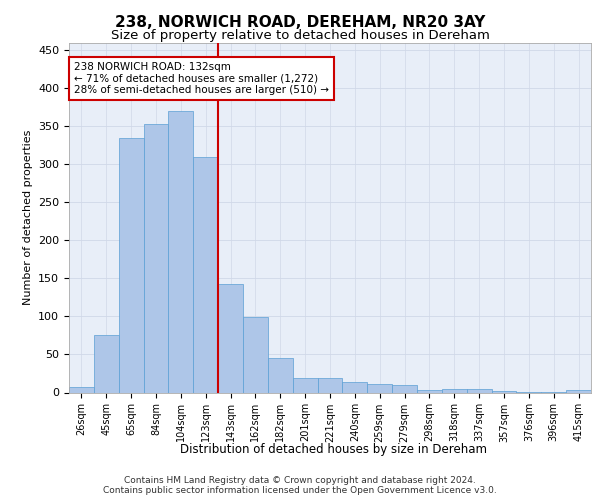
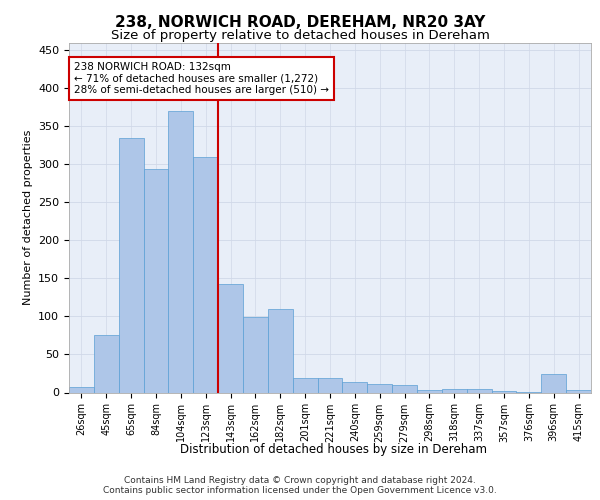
84sqm: 353 -> 294
182sqm: 46 -> 110
396sqm: 1 -> 24
